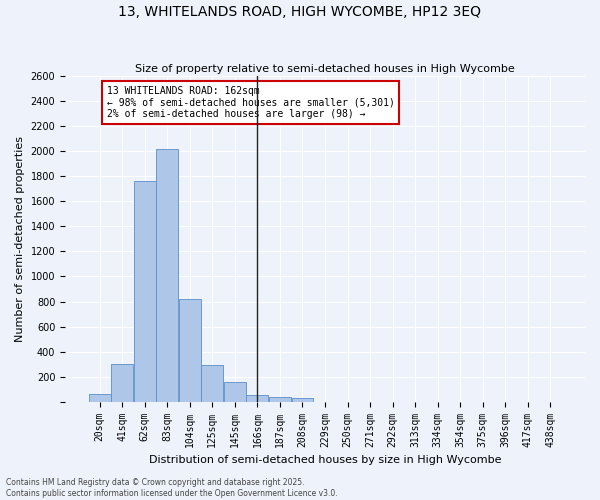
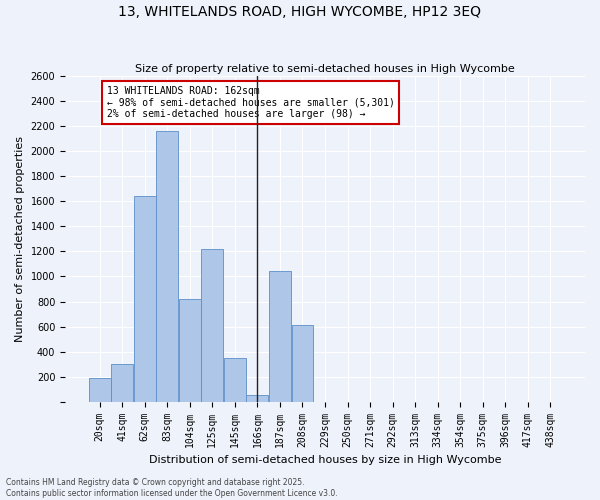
20sqm: 60 -> 190
62sqm: 1760 -> 1640
83sqm: 2020 -> 2160
125sqm: 290 -> 1220
145sqm: 160 -> 350
187sqm: 40 -> 1040
208sqm: 30 -> 610
